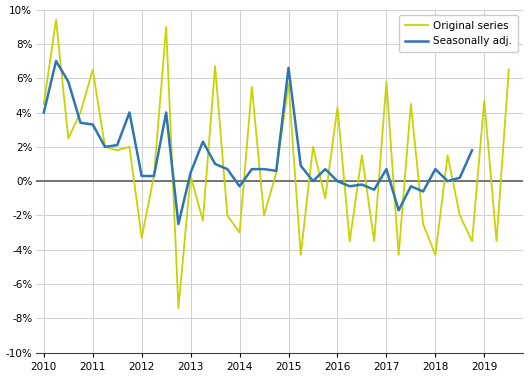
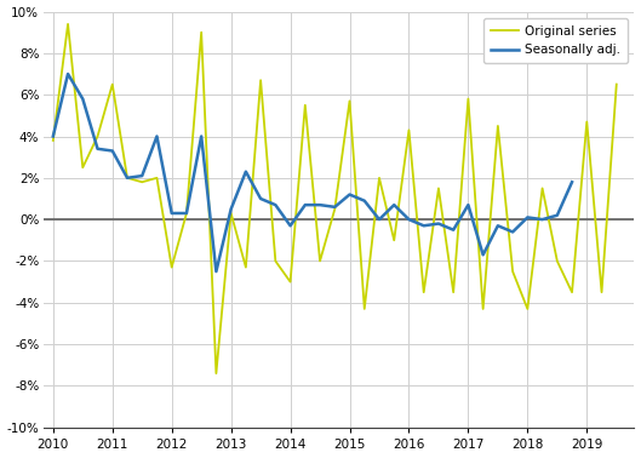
Original series/2010: 4.5% -> 3.8%
Original series/2012: -3.3% -> -2.3%
Seasonally adj./2015: 6.6% -> 1.2%
Seasonally adj./2018: 0.7% -> 0.1%
